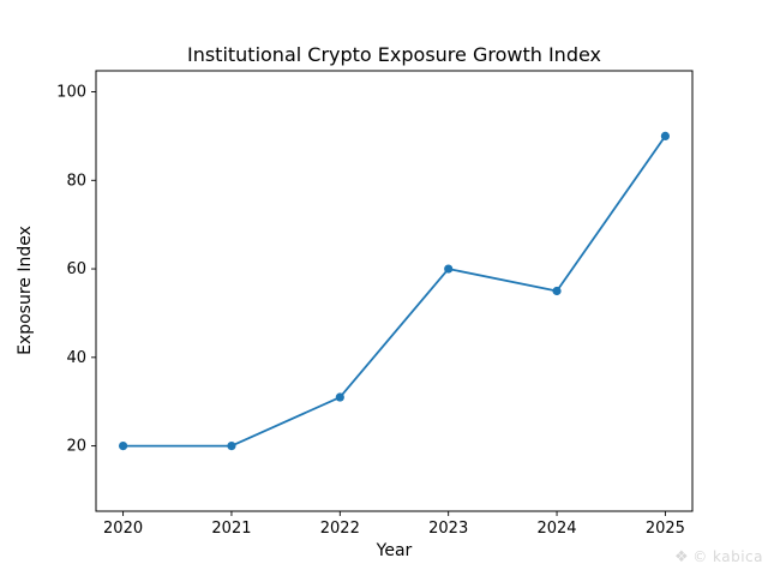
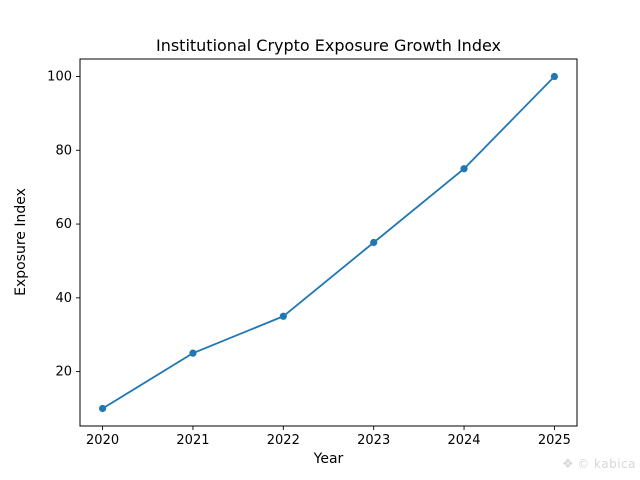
2020: 20 -> 10
2021: 20 -> 25
2022: 31 -> 35
2023: 60 -> 55
2024: 55 -> 75
2025: 90 -> 100
